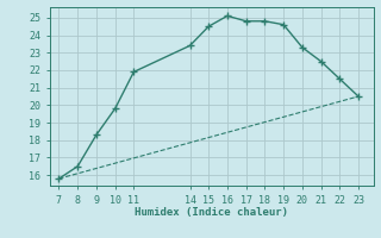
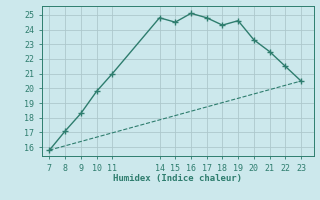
8: 16.5 -> 17.1
11: 21.9 -> 21.0
14: 23.4 -> 24.8
18: 24.8 -> 24.3
